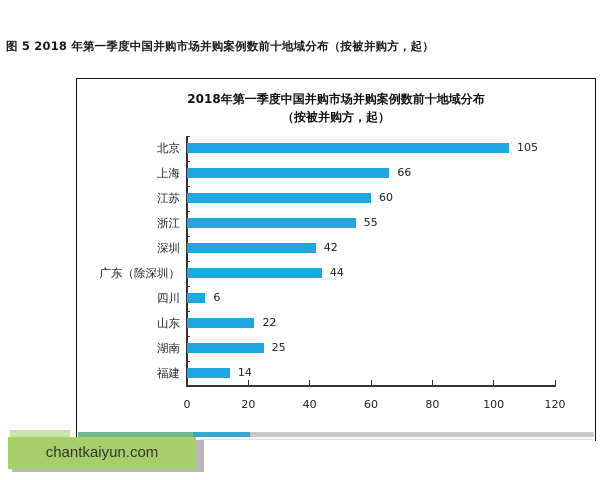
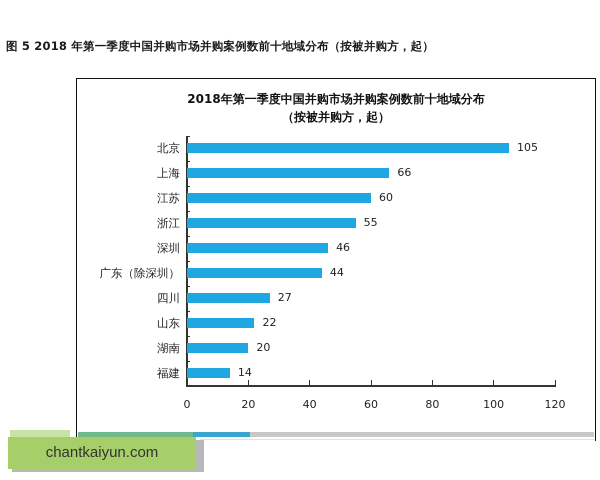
深圳: 42 -> 46
四川: 6 -> 27
湖南: 25 -> 20
